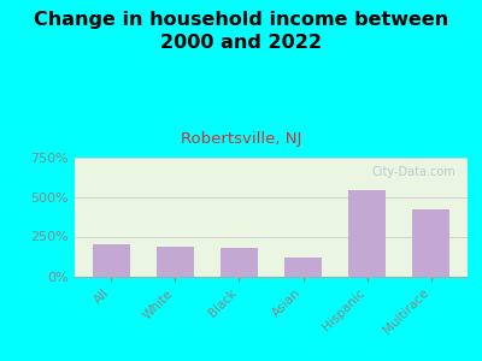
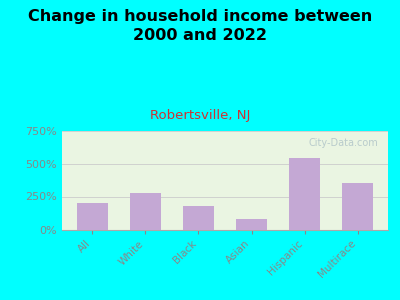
White: 180% -> 280%
Asian: 120% -> 80%
Multirace: 420% -> 350%
